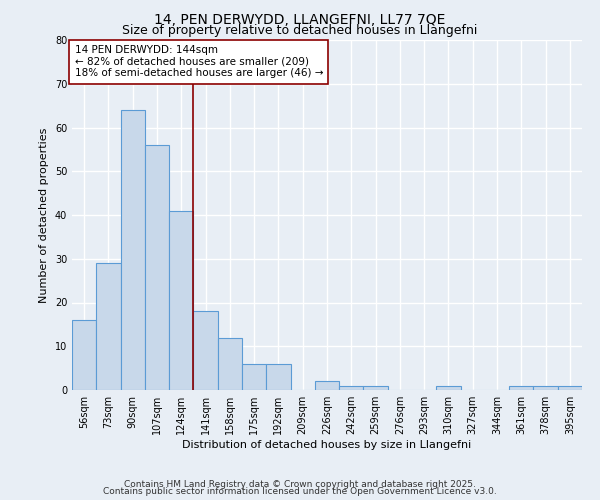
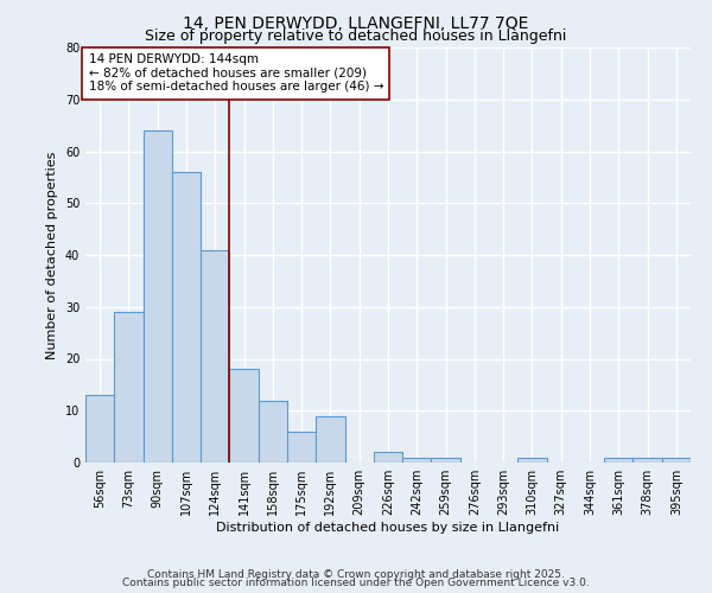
56sqm: 16 -> 13
192sqm: 6 -> 9
